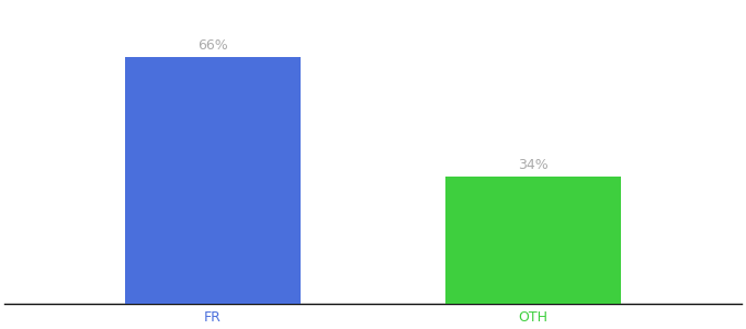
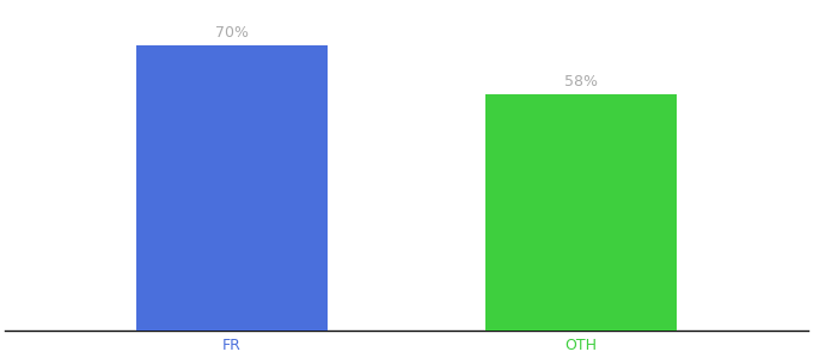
FR: 66% -> 70%
OTH: 34% -> 58%
